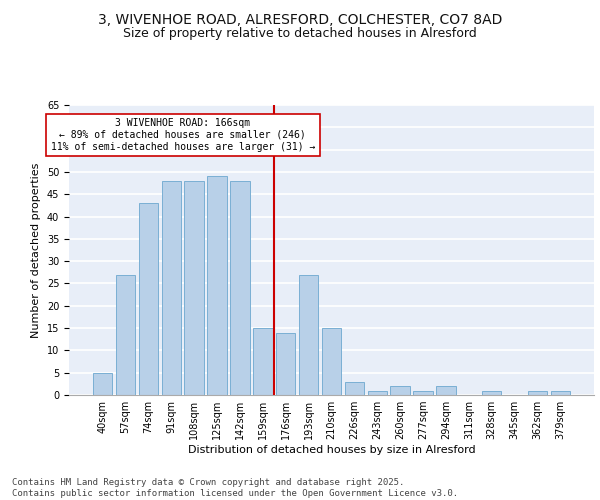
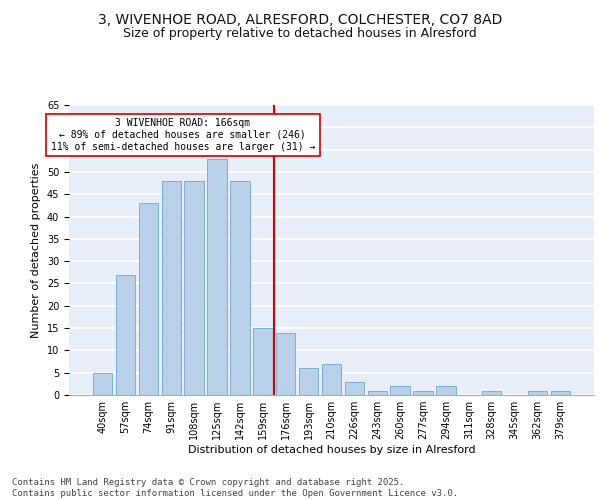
125sqm: 49 -> 53
193sqm: 27 -> 6
210sqm: 15 -> 7
